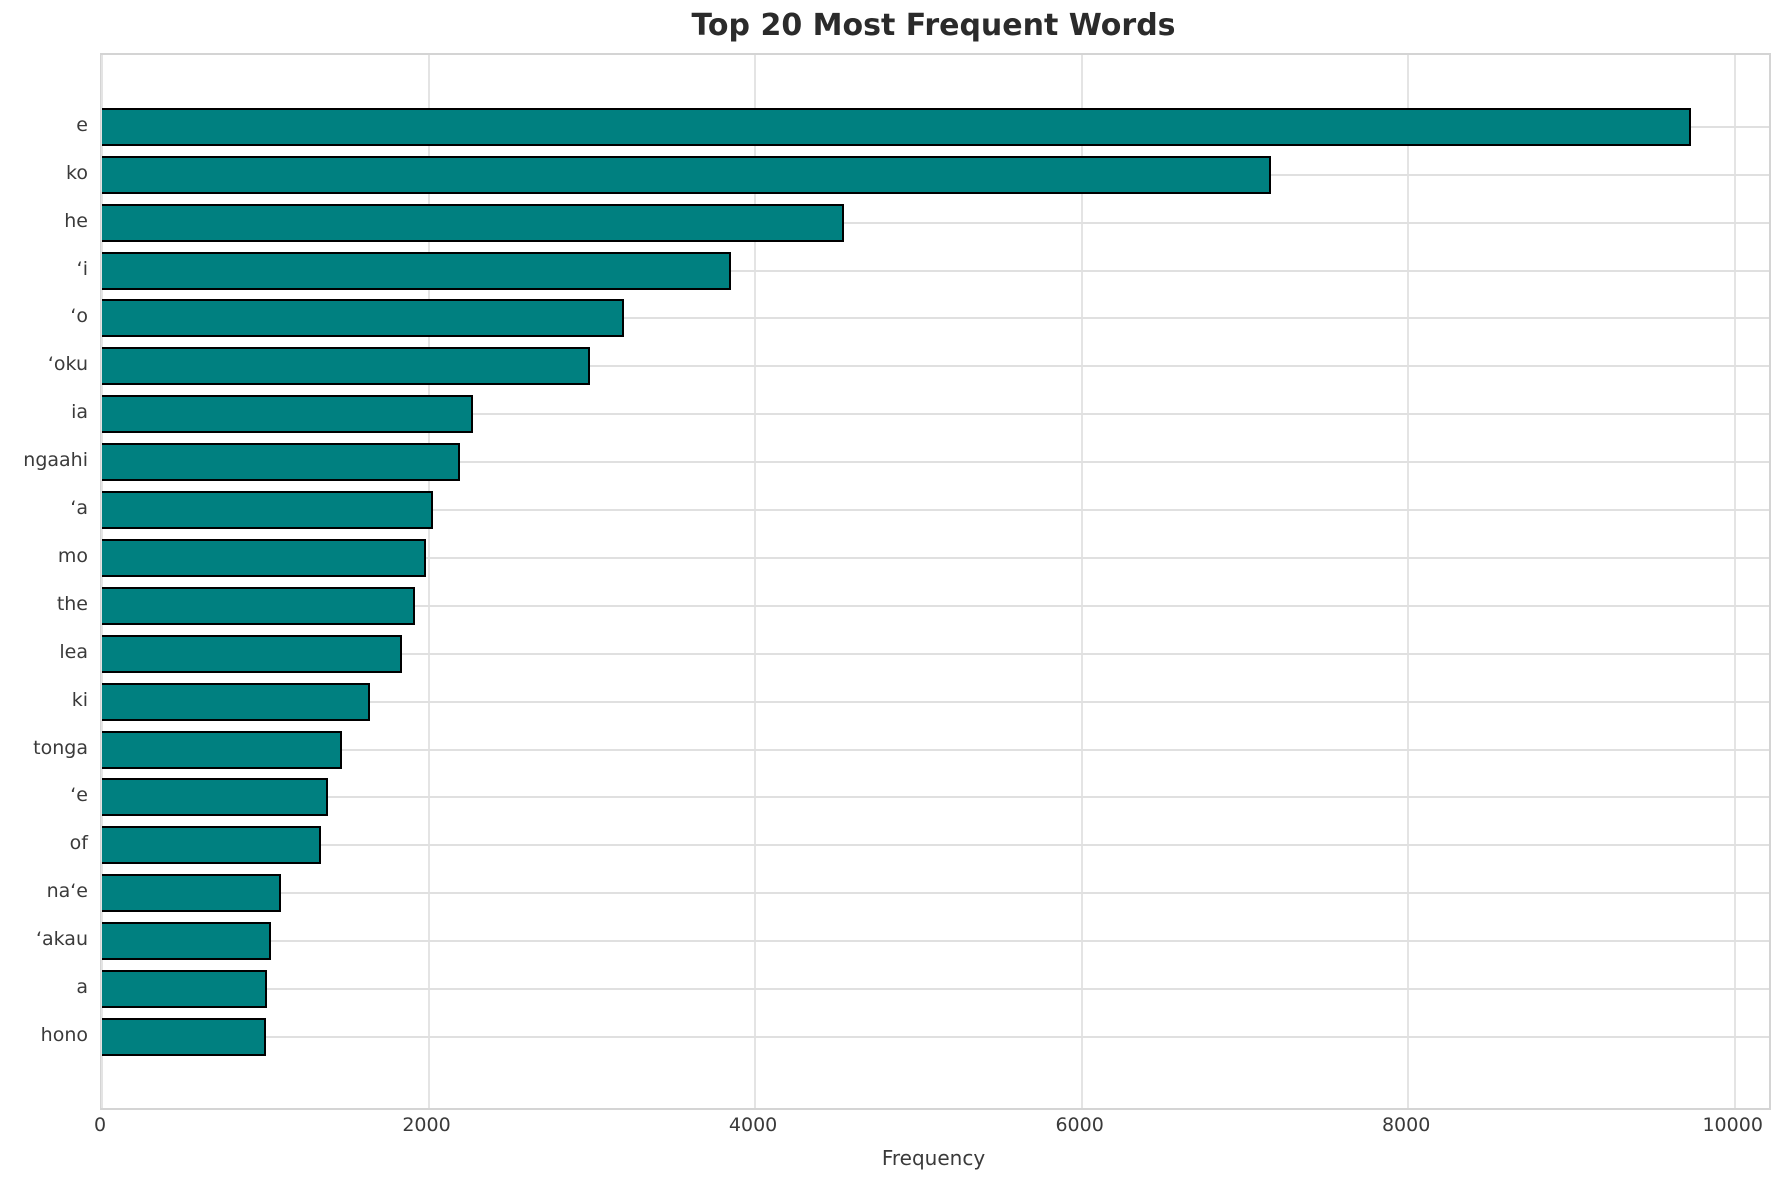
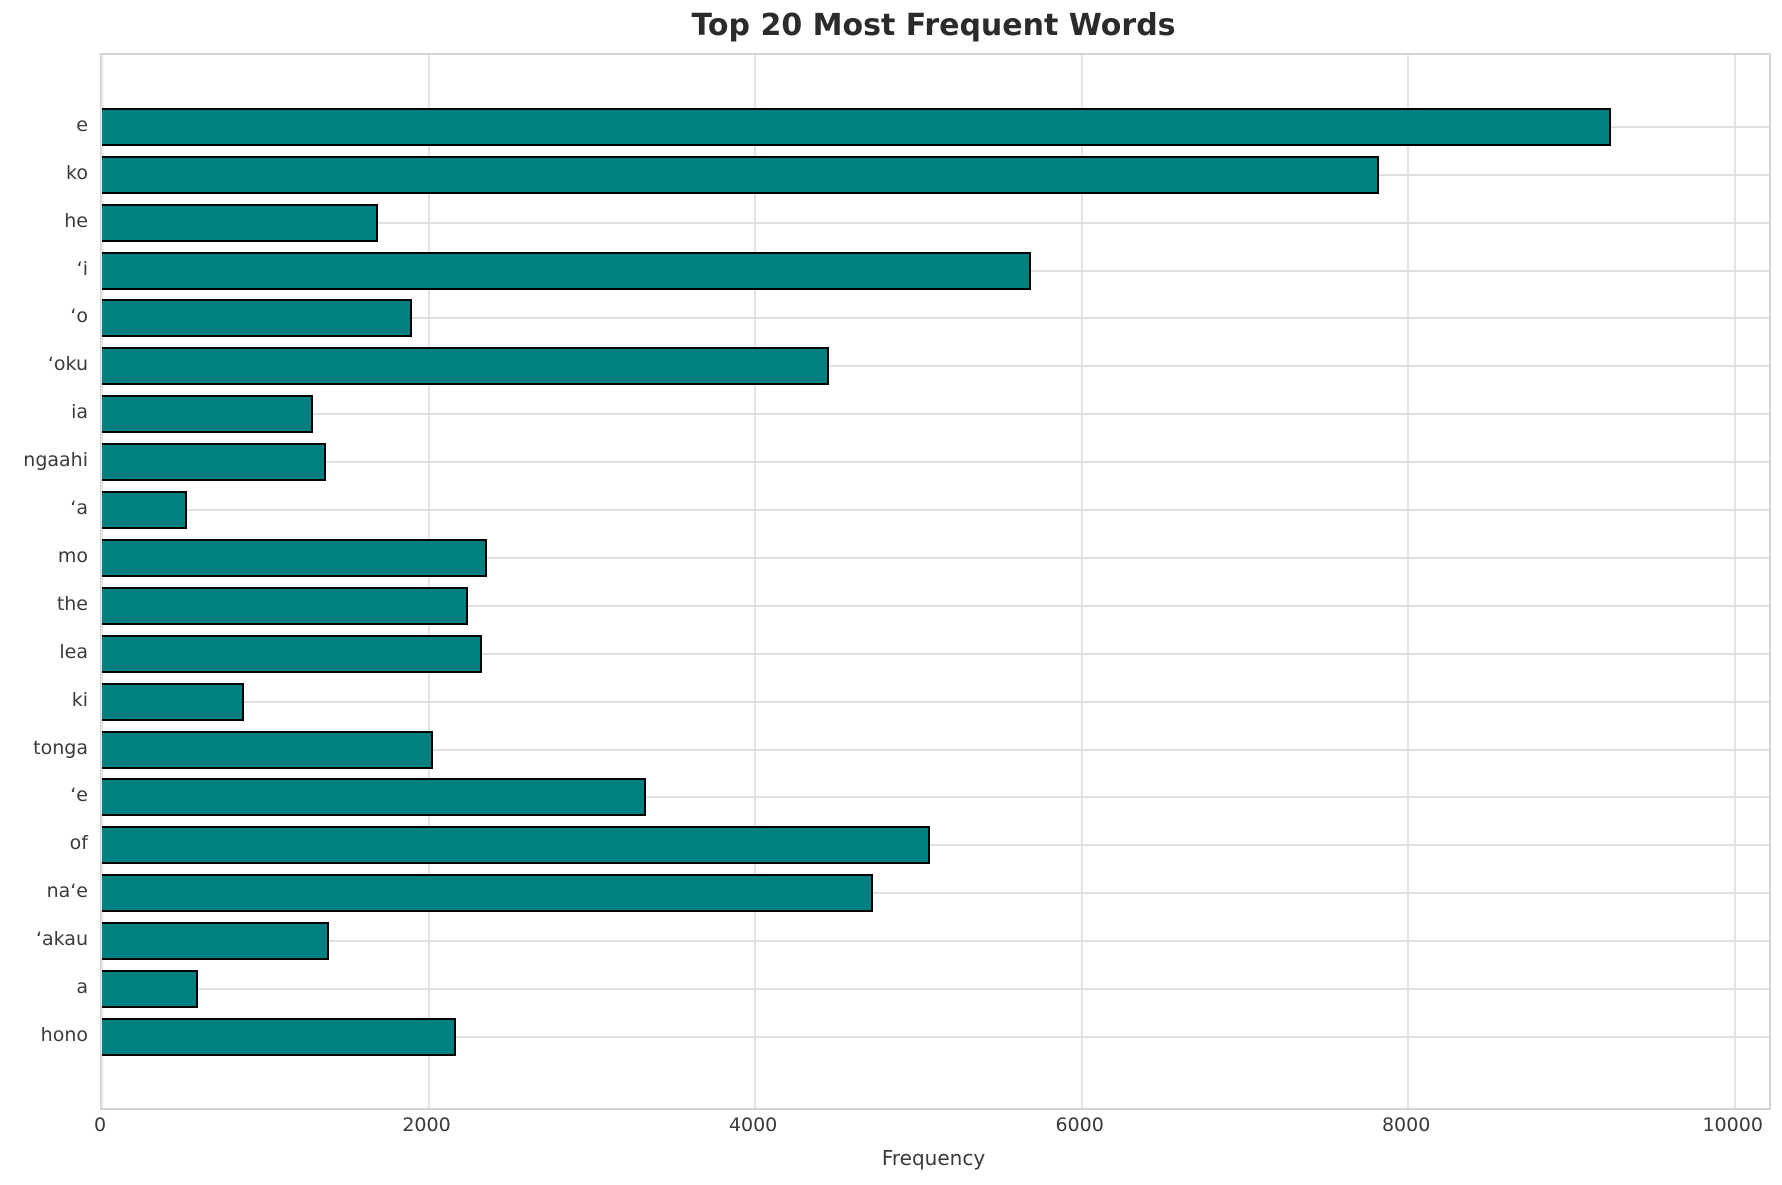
e: 9730 -> 9240
ko: 7160 -> 7820
he: 4540 -> 1690
‘i: 3850 -> 5690
‘o: 3200 -> 1900
‘oku: 2990 -> 4450
ia: 2270 -> 1290
ngaahi: 2190 -> 1370
‘a: 2020 -> 520
mo: 1980 -> 2360
the: 1920 -> 2240
lea: 1840 -> 2330
ki: 1640 -> 870
tonga: 1470 -> 2030
‘e: 1380 -> 3330
of: 1340 -> 5070
na‘e: 1100 -> 4720
‘akau: 1040 -> 1390
a: 1010 -> 590
hono: 1000 -> 2170
